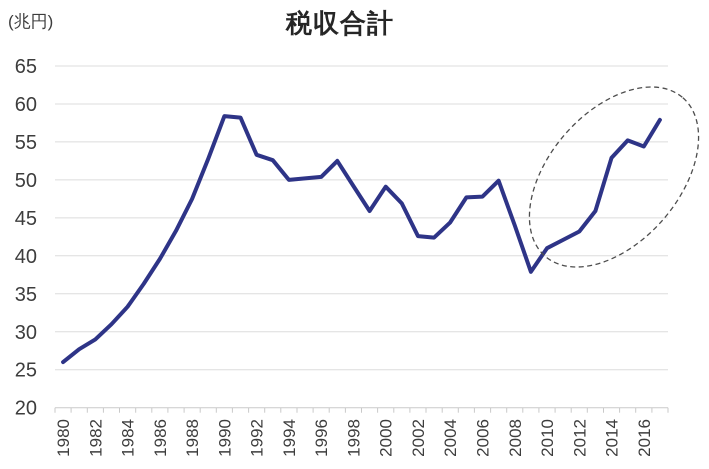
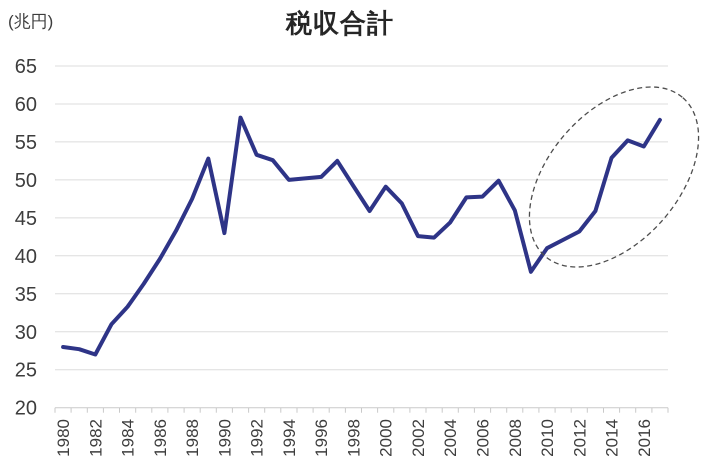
1980: 26 -> 28
1982: 29 -> 27
1990: 58 -> 43
2008: 44 -> 46
